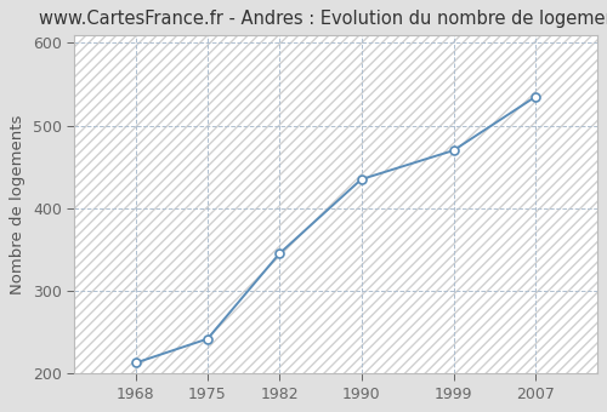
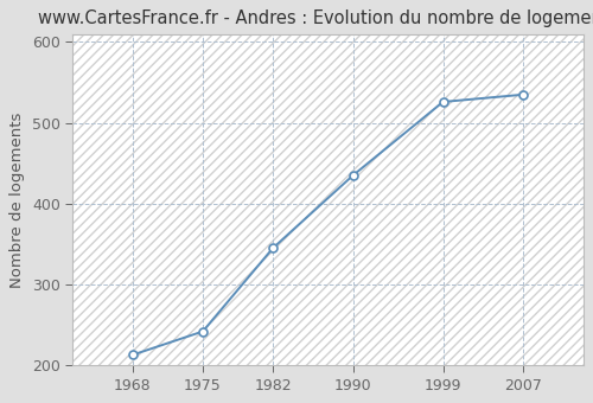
1999: 470 -> 526
